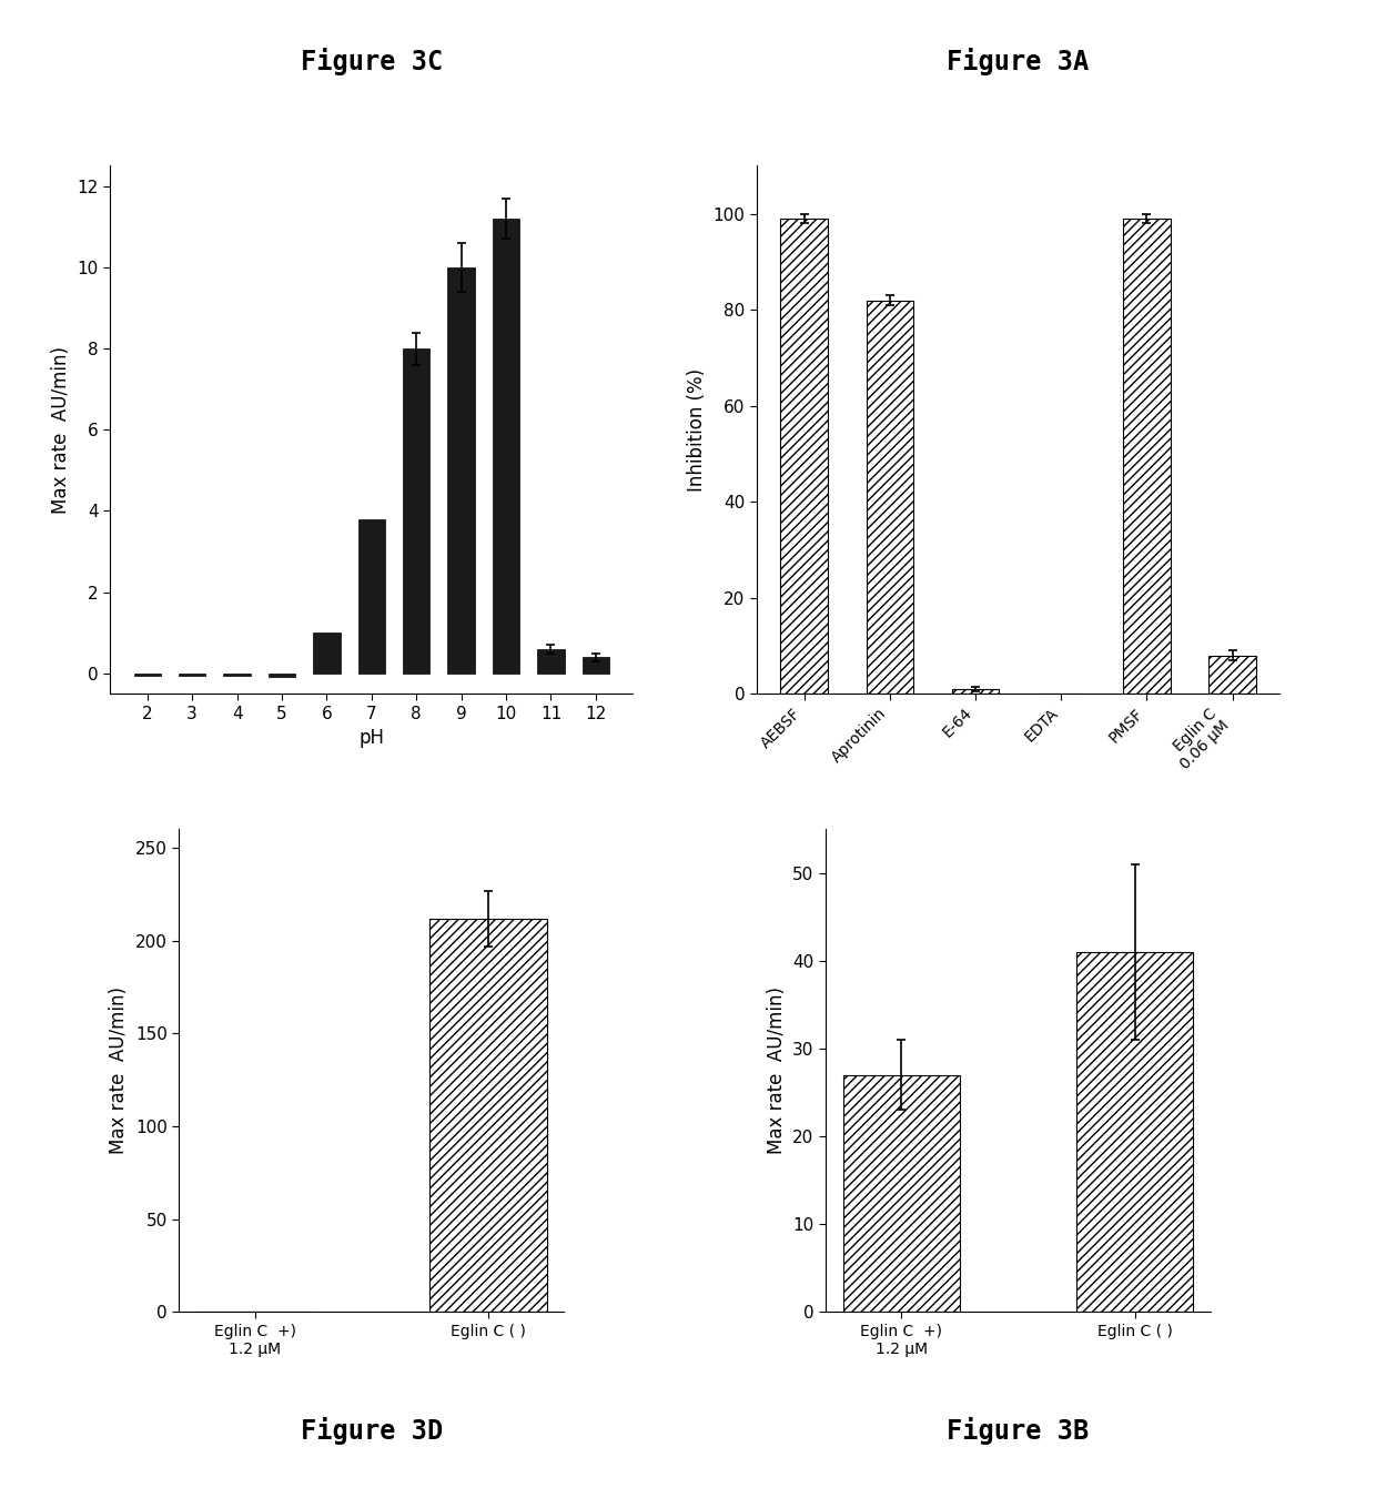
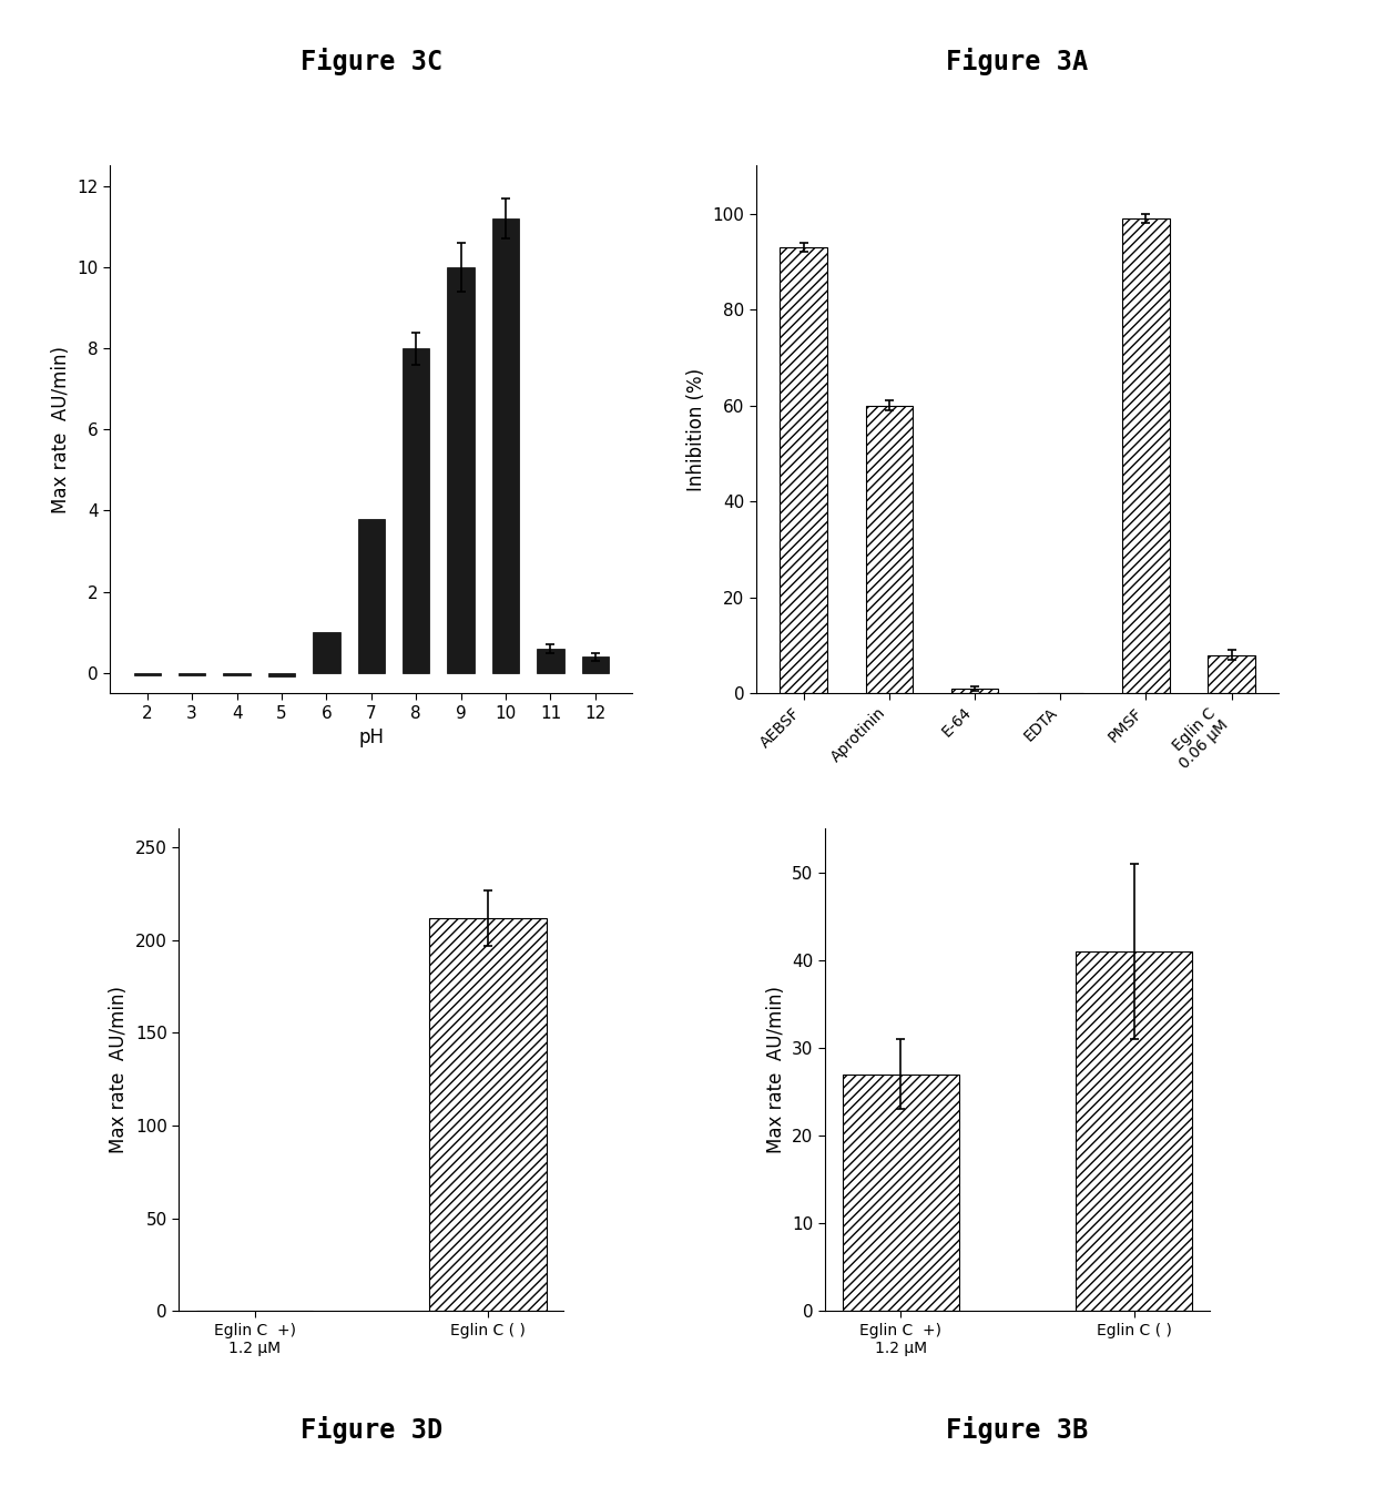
AEBSF: 99 -> 93
Aprotinin: 82 -> 60
